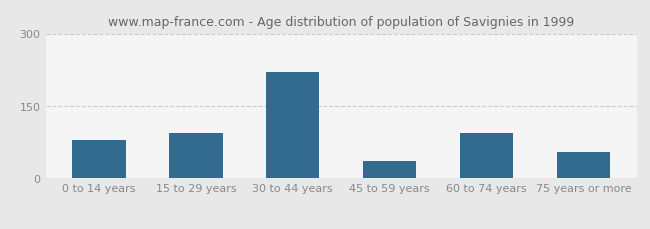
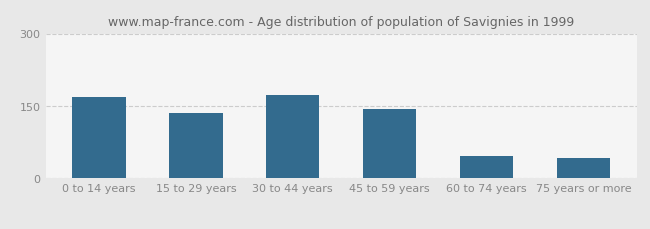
0 to 14 years: 80 -> 168
15 to 29 years: 95 -> 136
30 to 44 years: 220 -> 172
45 to 59 years: 35 -> 144
60 to 74 years: 95 -> 46
75 years or more: 55 -> 43
